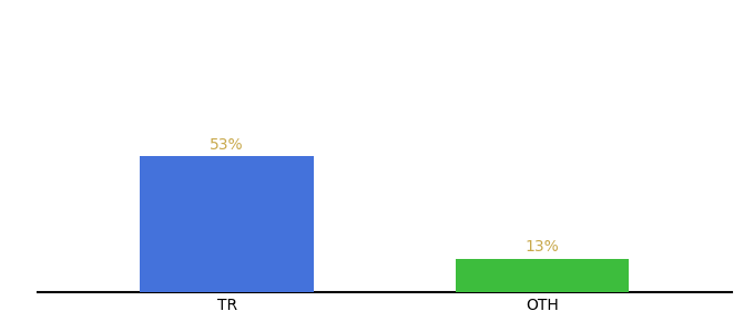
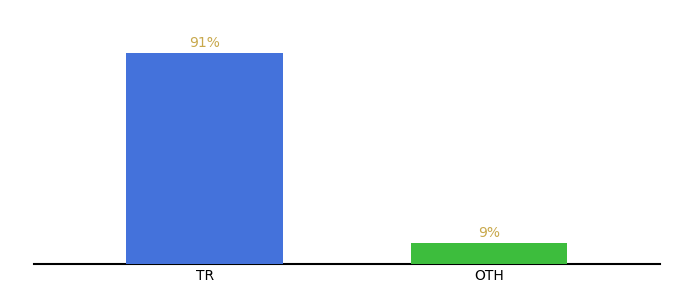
TR: 53% -> 91%
OTH: 13% -> 9%
